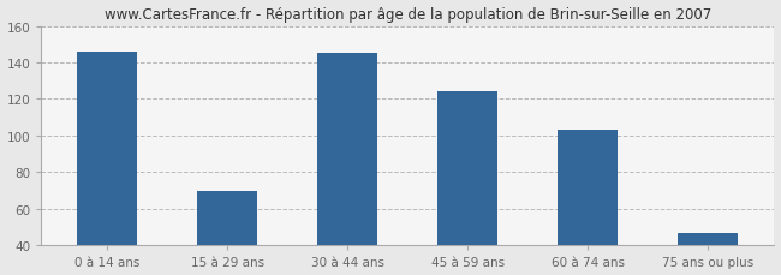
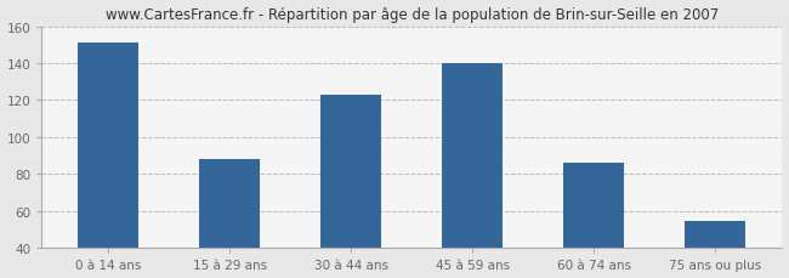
0 à 14 ans: 146 -> 151
15 à 29 ans: 70 -> 88
30 à 44 ans: 145 -> 123
45 à 59 ans: 124 -> 140
60 à 74 ans: 103 -> 86
75 ans ou plus: 47 -> 55
